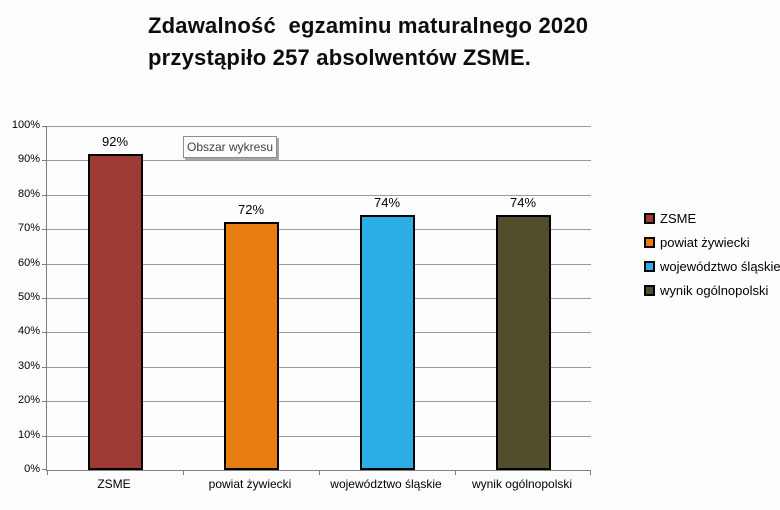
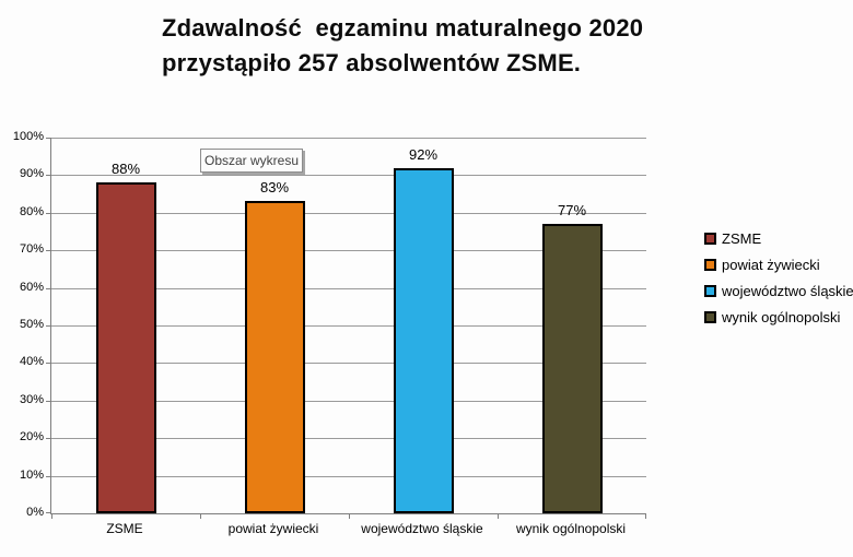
ZSME: 92% -> 88%
powiat żywiecki: 72% -> 83%
województwo śląskie: 74% -> 92%
wynik ogólnopolski: 74% -> 77%
